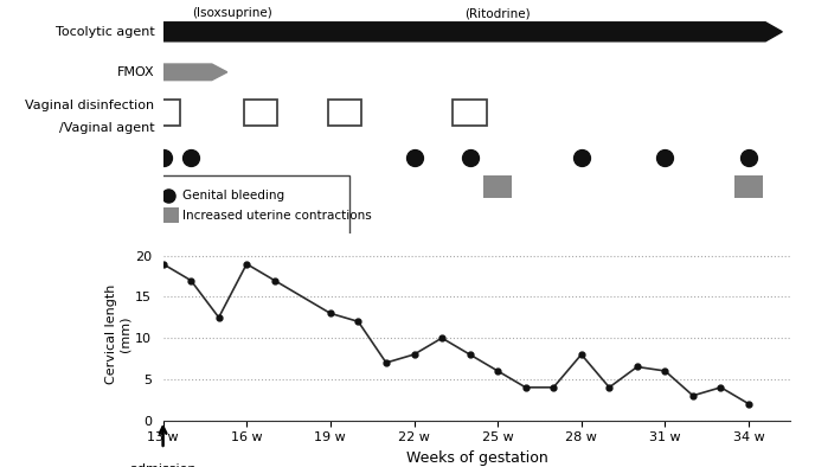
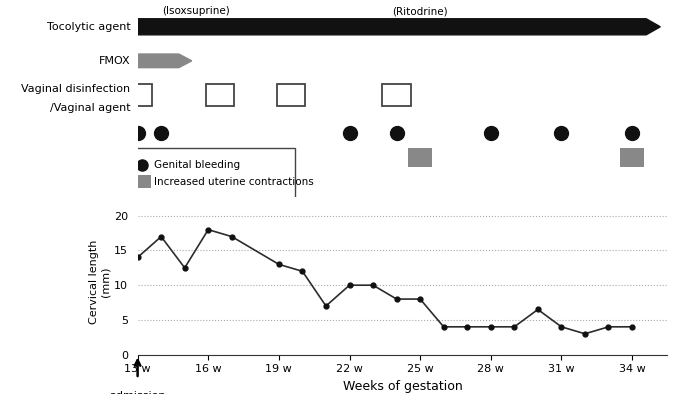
13 w: 19.0 -> 14.0
16 w: 19.0 -> 18.0
22 w: 8.0 -> 10.0
25 w: 6.0 -> 8.0
28 w: 8.0 -> 4.0
31 w: 6.0 -> 4.0
34 w: 2.0 -> 4.0
